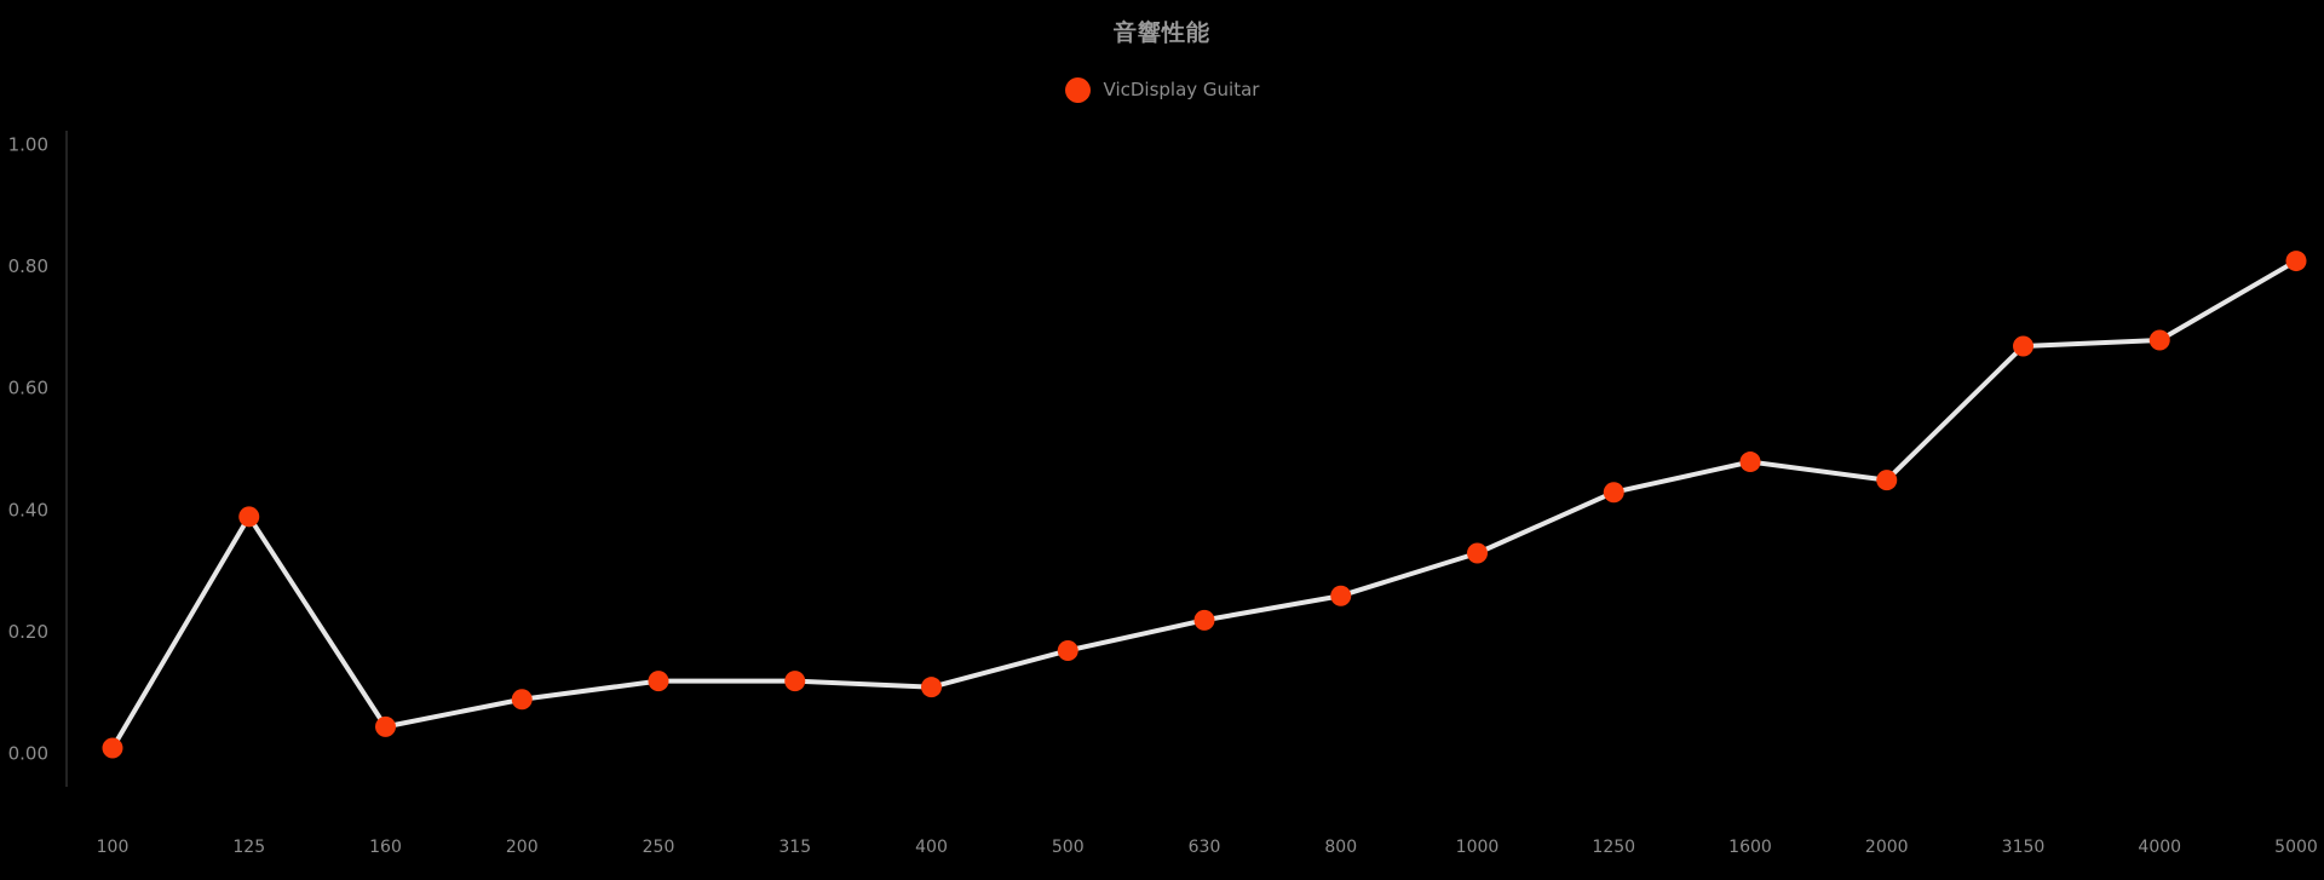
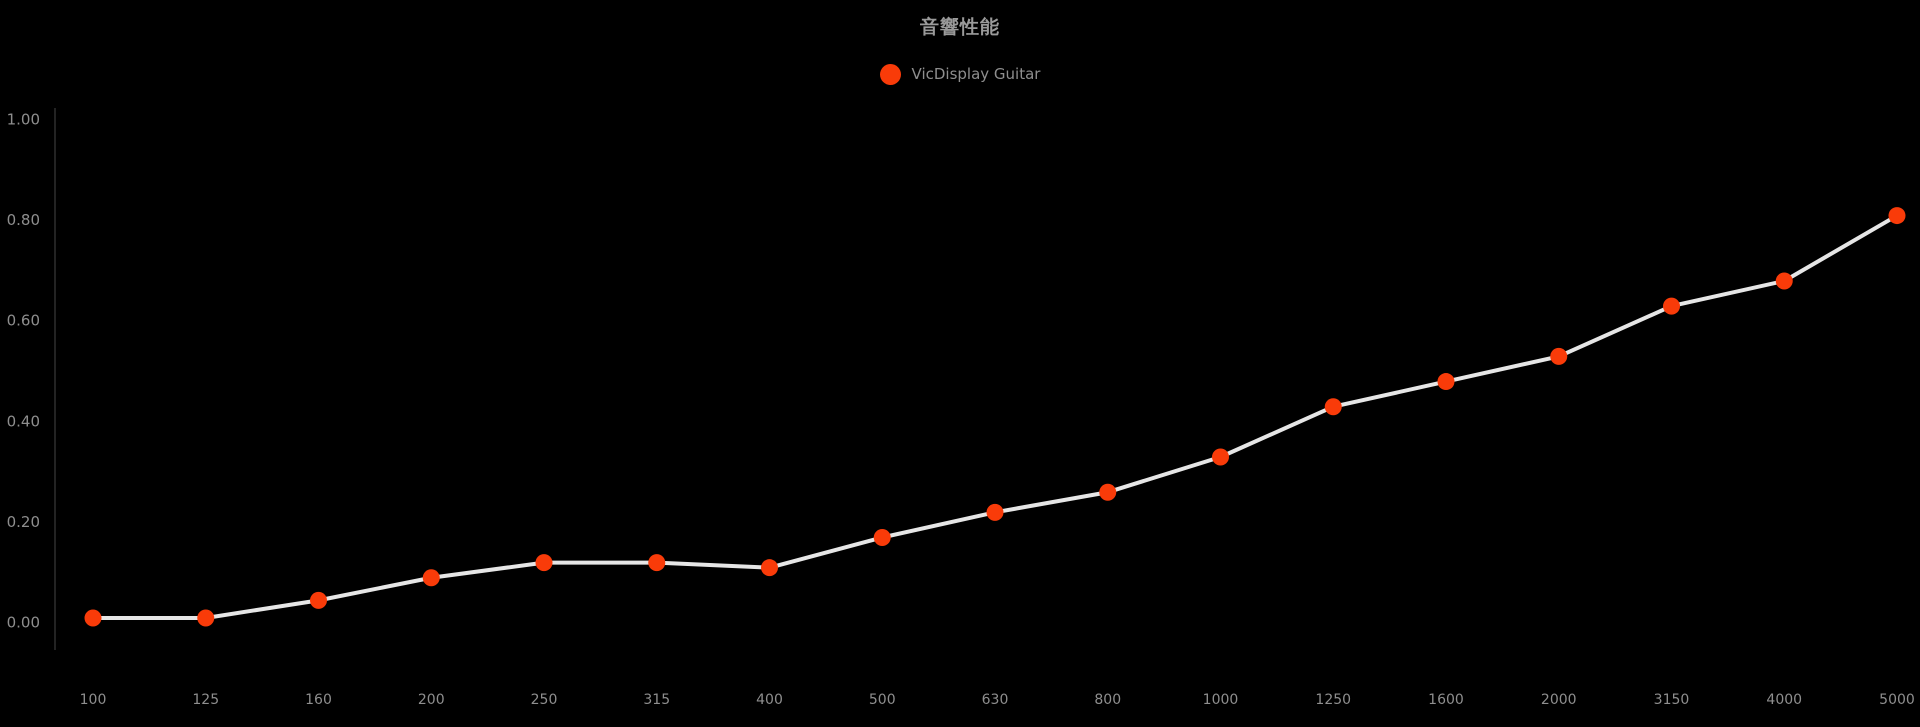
125: 0.39 -> 0.01
2000: 0.45 -> 0.53
3150: 0.67 -> 0.63
